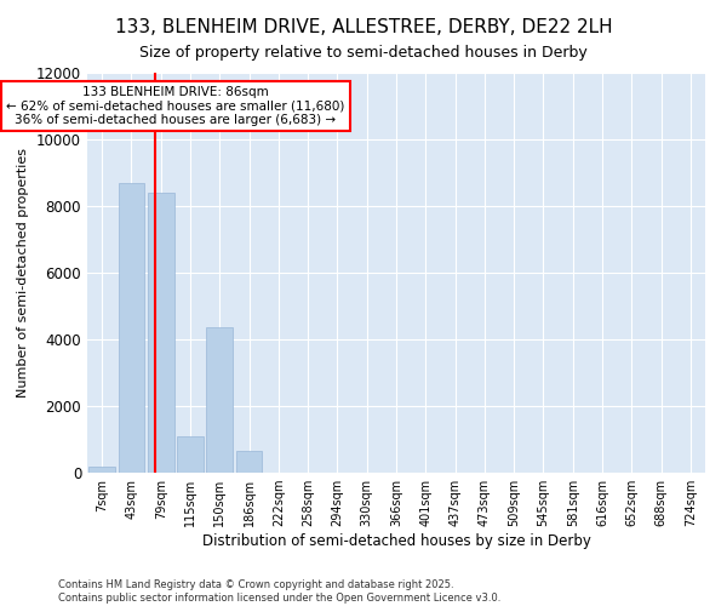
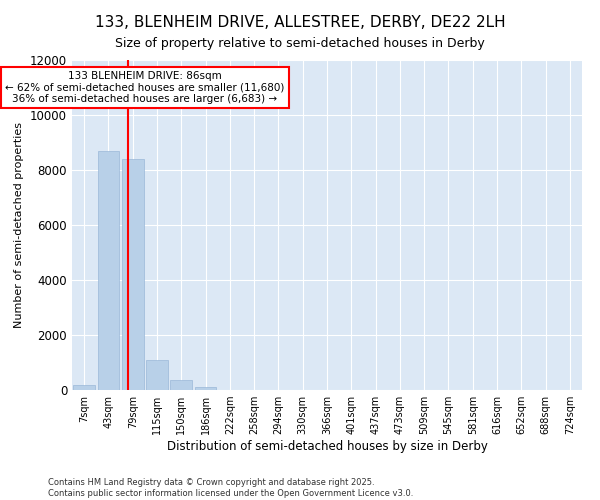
150sqm: 4350 -> 350
186sqm: 650 -> 100
